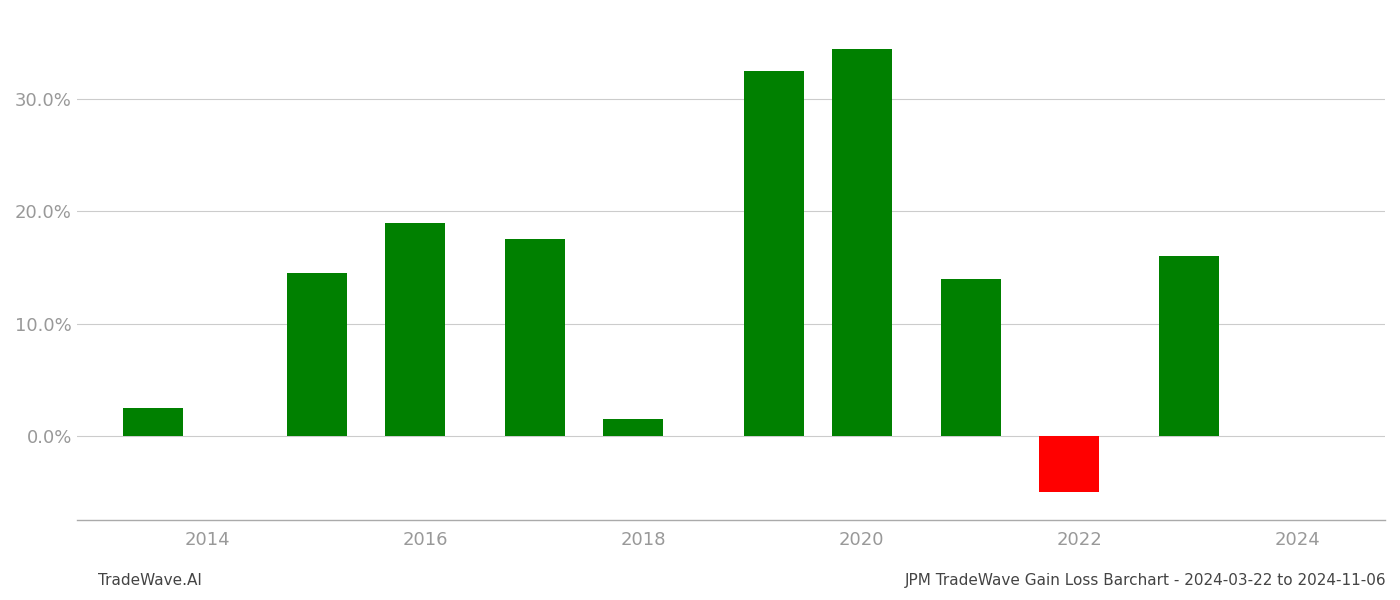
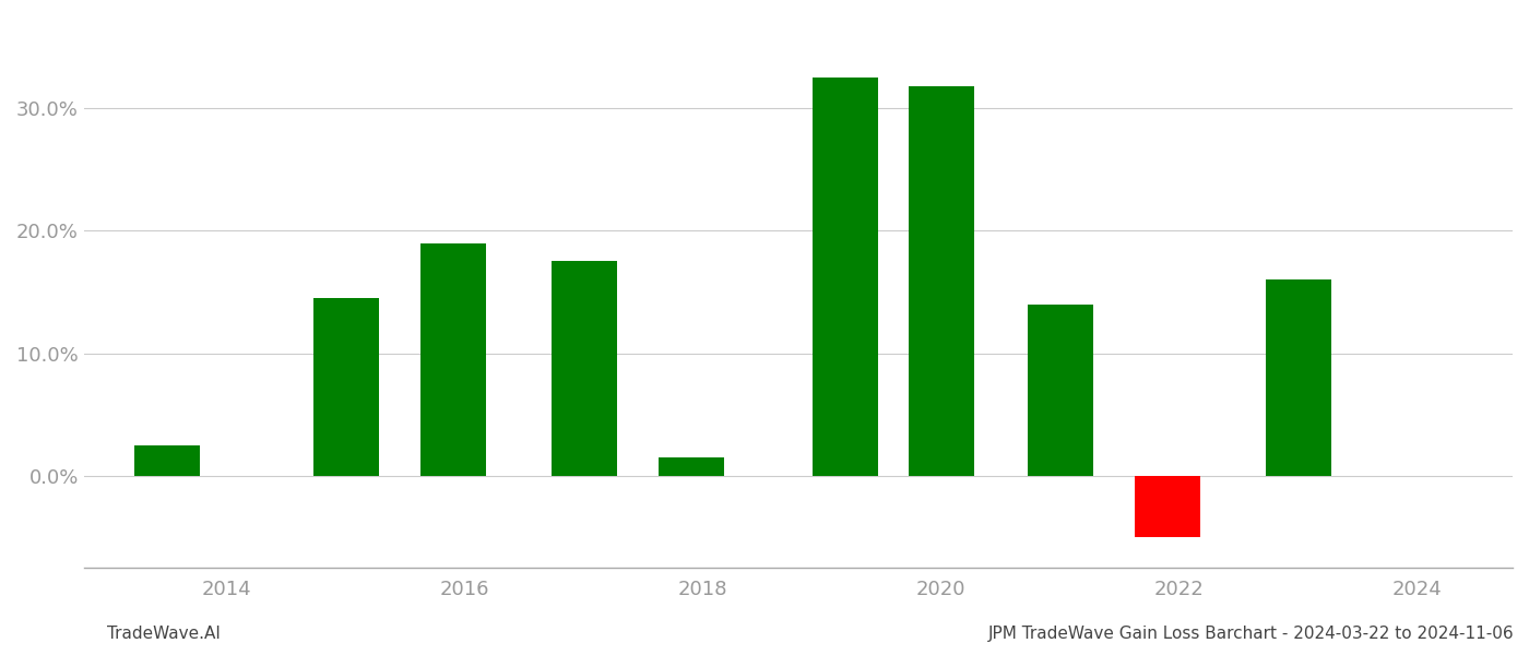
2020: 34.5% -> 31.8%
